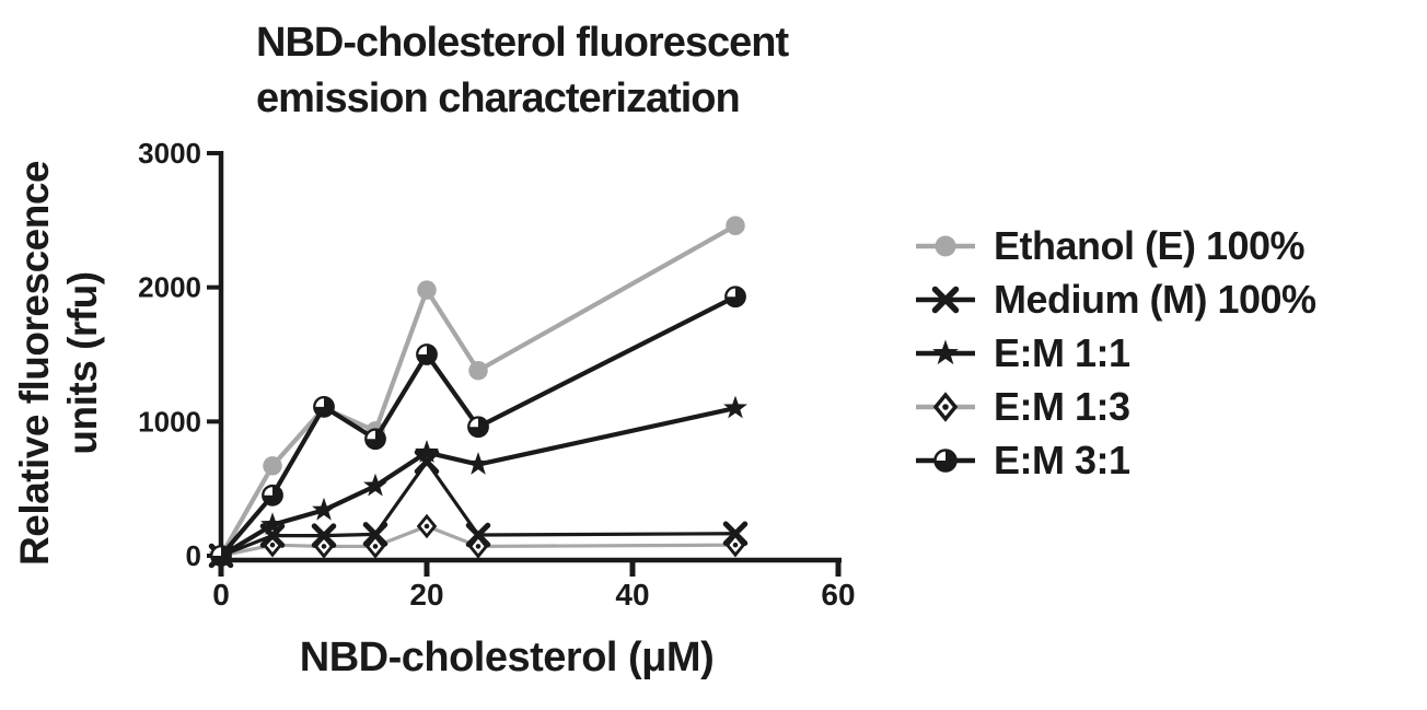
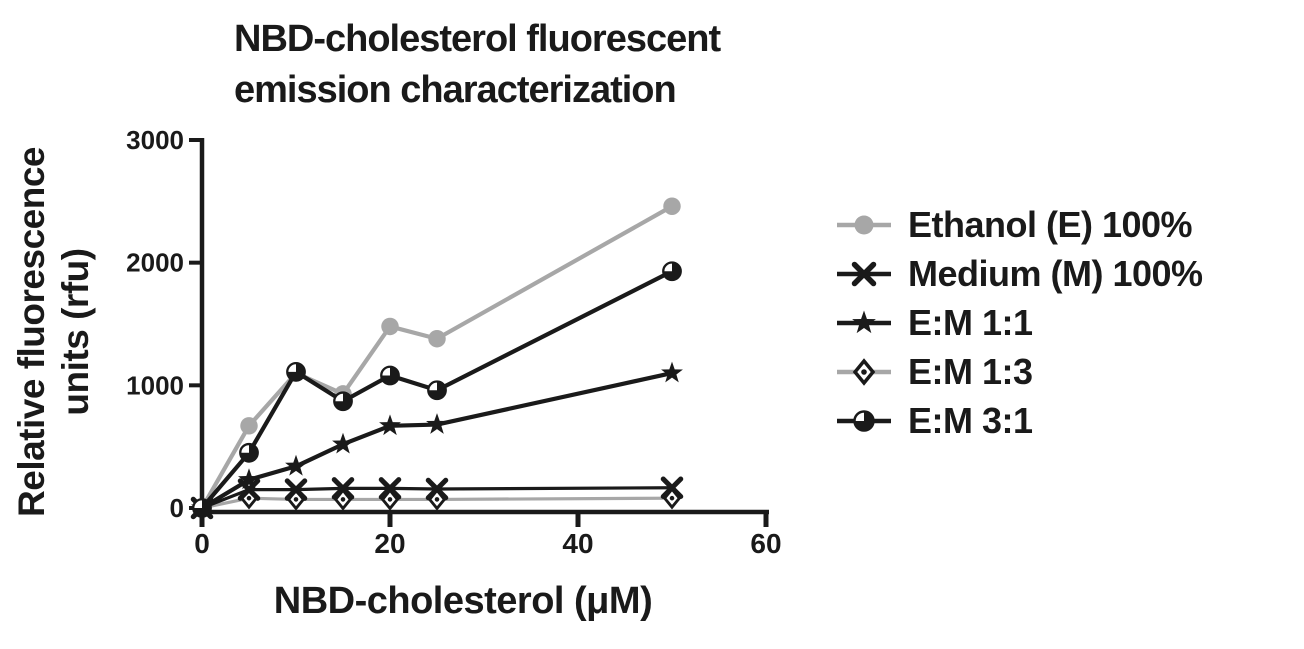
Ethanol (E) 100%/20: 1980 -> 1480
Medium (M) 100%/20: 700 -> 160
E:M 1:1/20: 770 -> 670
E:M 1:3/20: 220 -> 70
E:M 3:1/20: 1500 -> 1080
